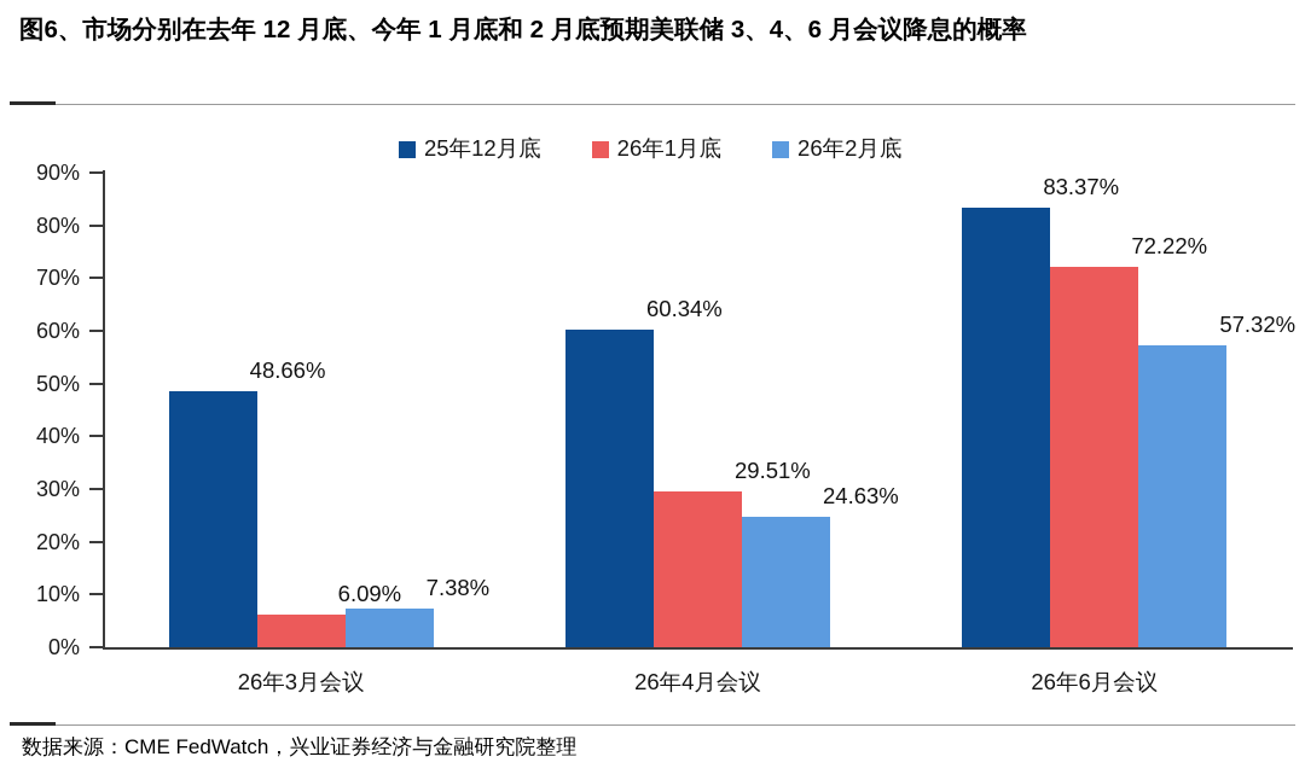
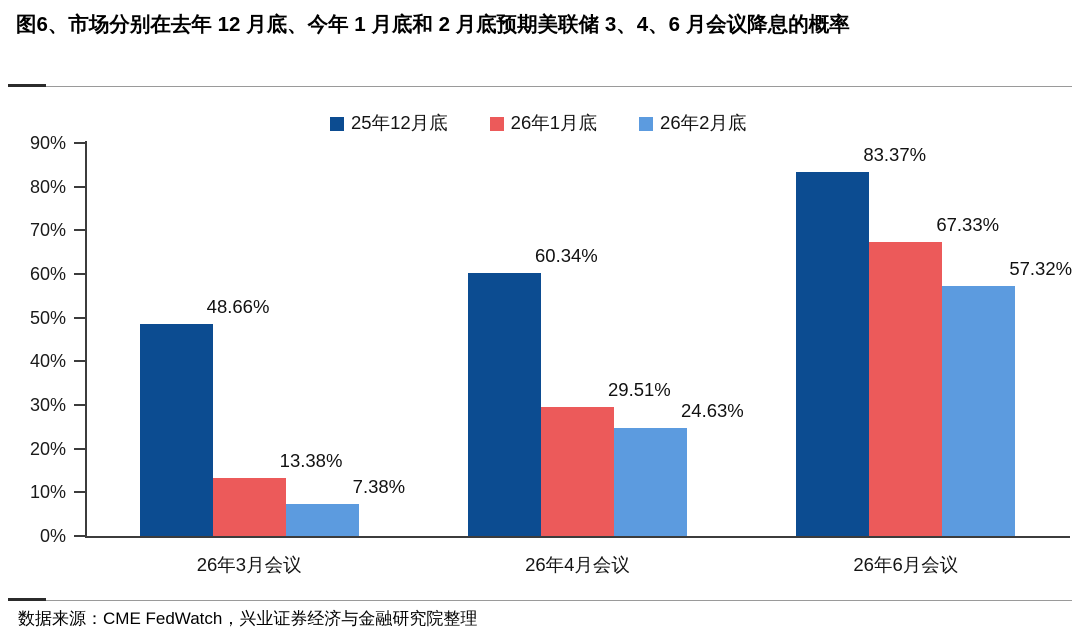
26年1月底/26年3月会议: 6.09% -> 13.38%
26年1月底/26年6月会议: 72.22% -> 67.33%
